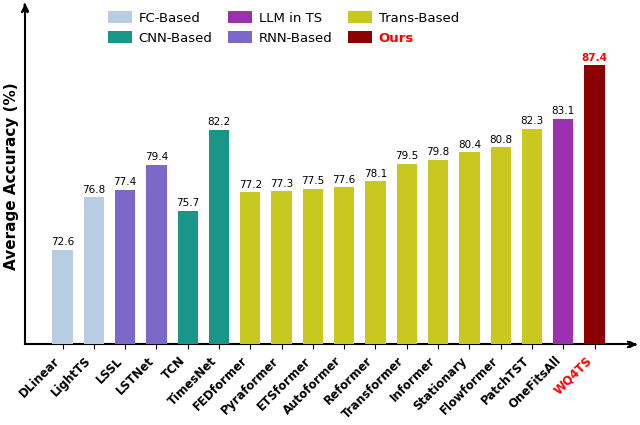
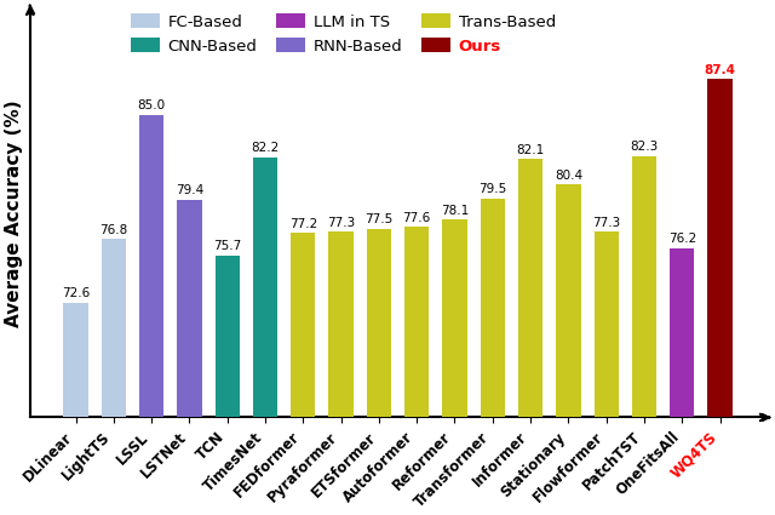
LSSL: 77.4 -> 85.0
Informer: 79.8 -> 82.1
Flowformer: 80.8 -> 77.3
OneFitsAll: 83.1 -> 76.2
